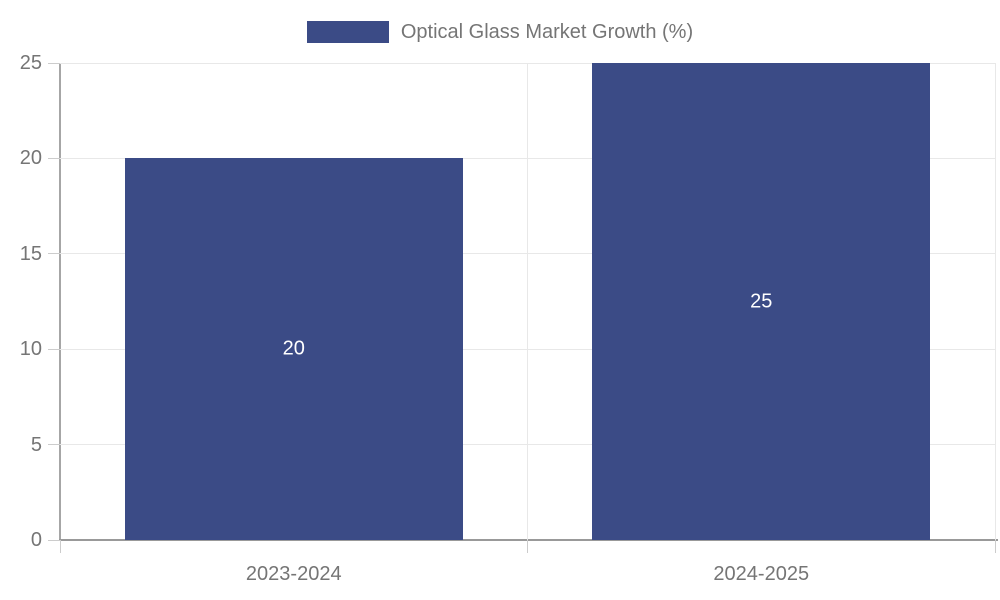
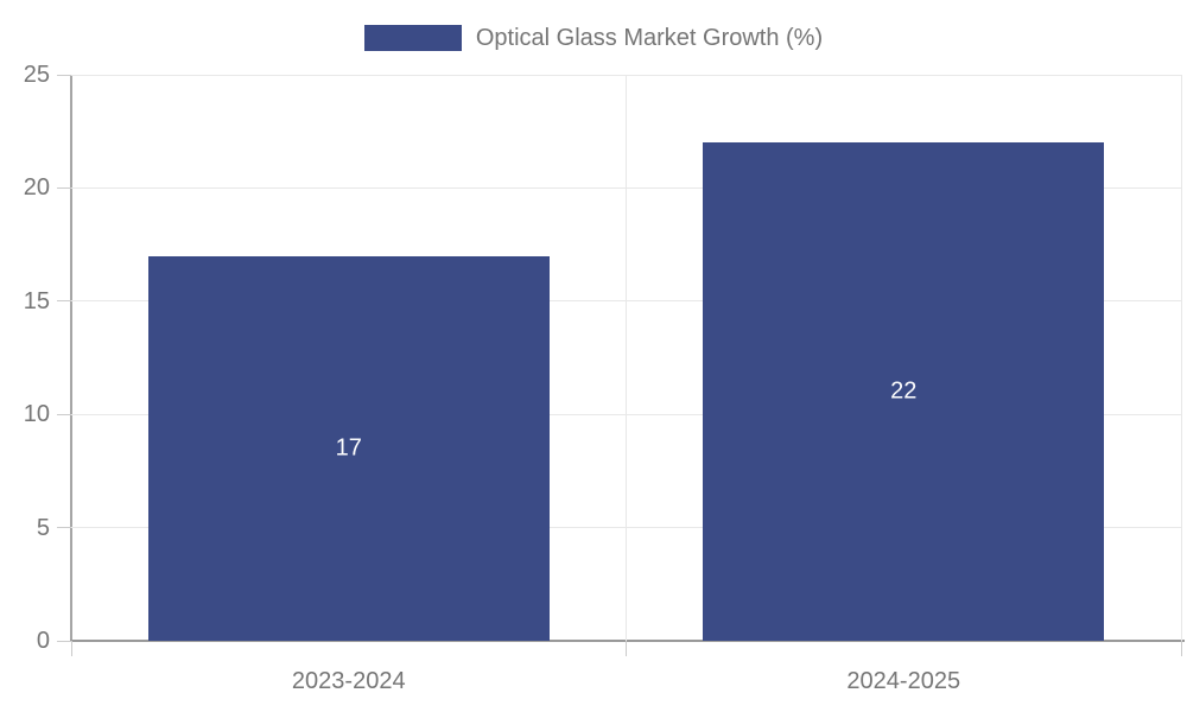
2023-2024: 20 -> 17
2024-2025: 25 -> 22
